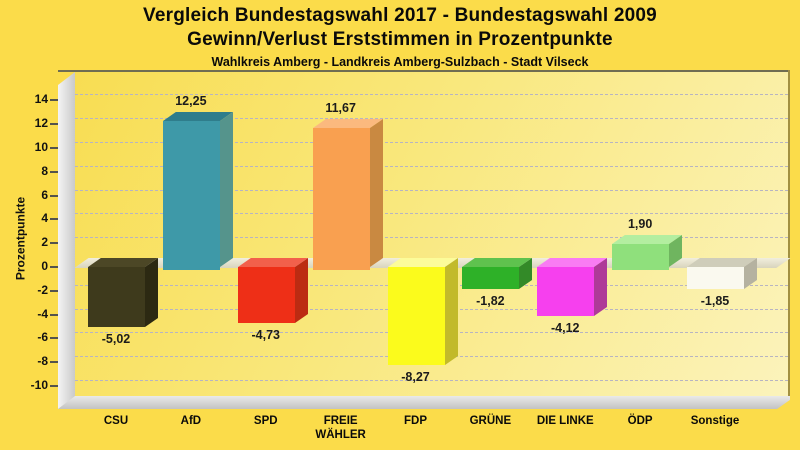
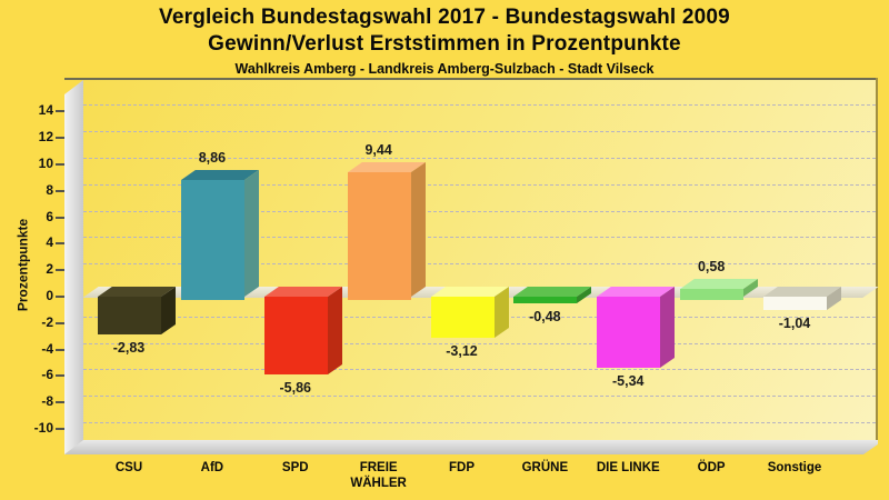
CSU: -5,02 -> -2,83
AfD: 12,25 -> 8,86
SPD: -4,73 -> -5,86
FREIE WÄHLER: 11,67 -> 9,44
FDP: -8,27 -> -3,12
GRÜNE: -1,82 -> -0,48
DIE LINKE: -4,12 -> -5,34
ÖDP: 1,90 -> 0,58
Sonstige: -1,85 -> -1,04
